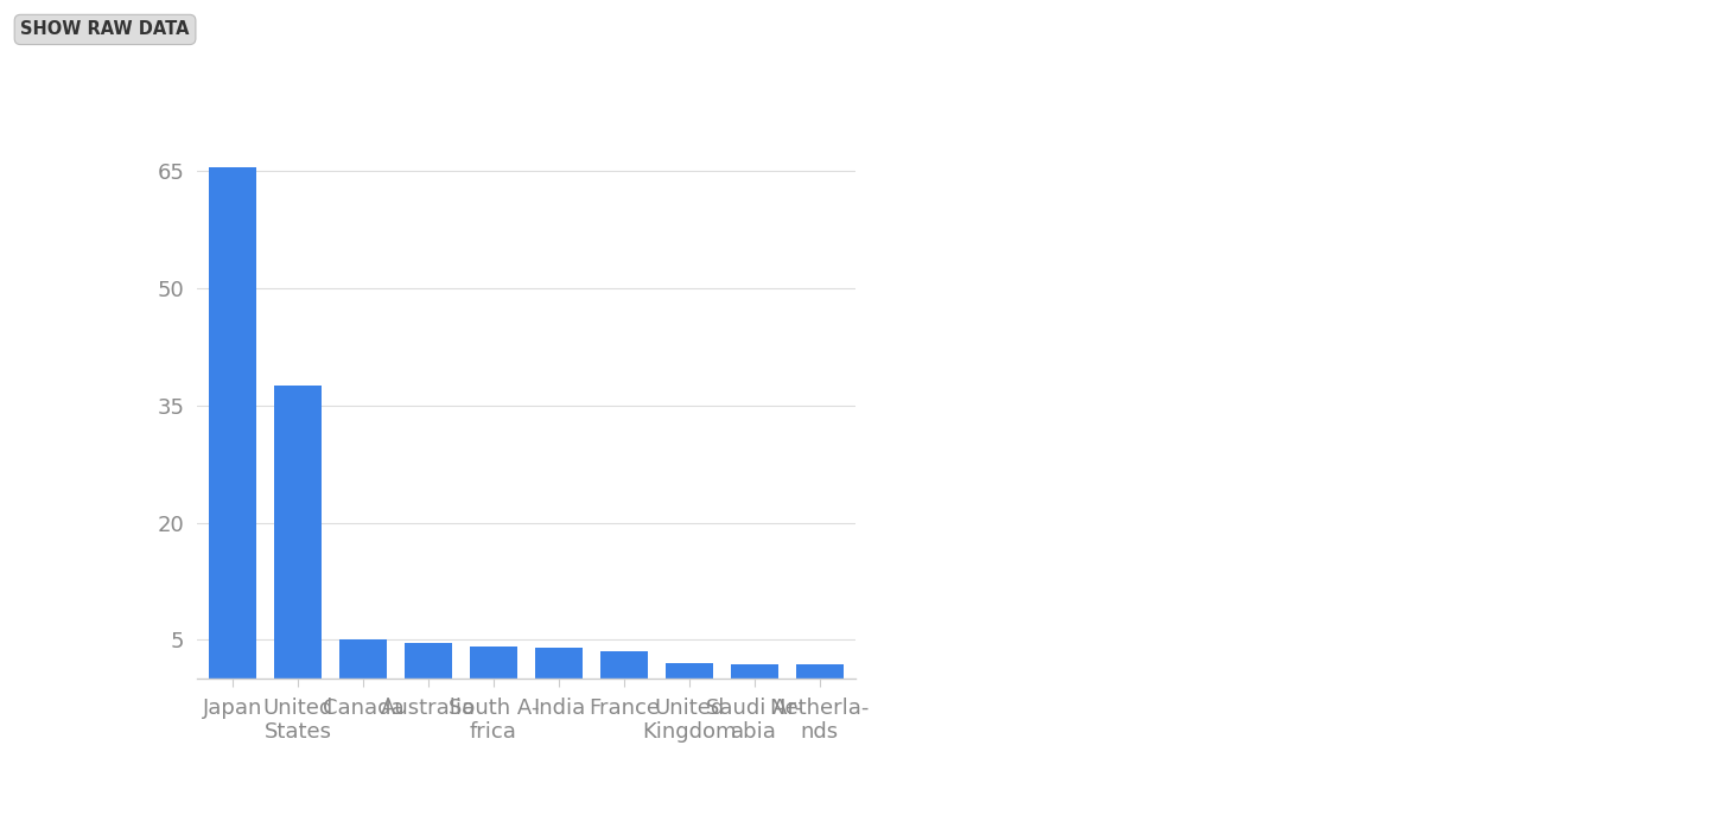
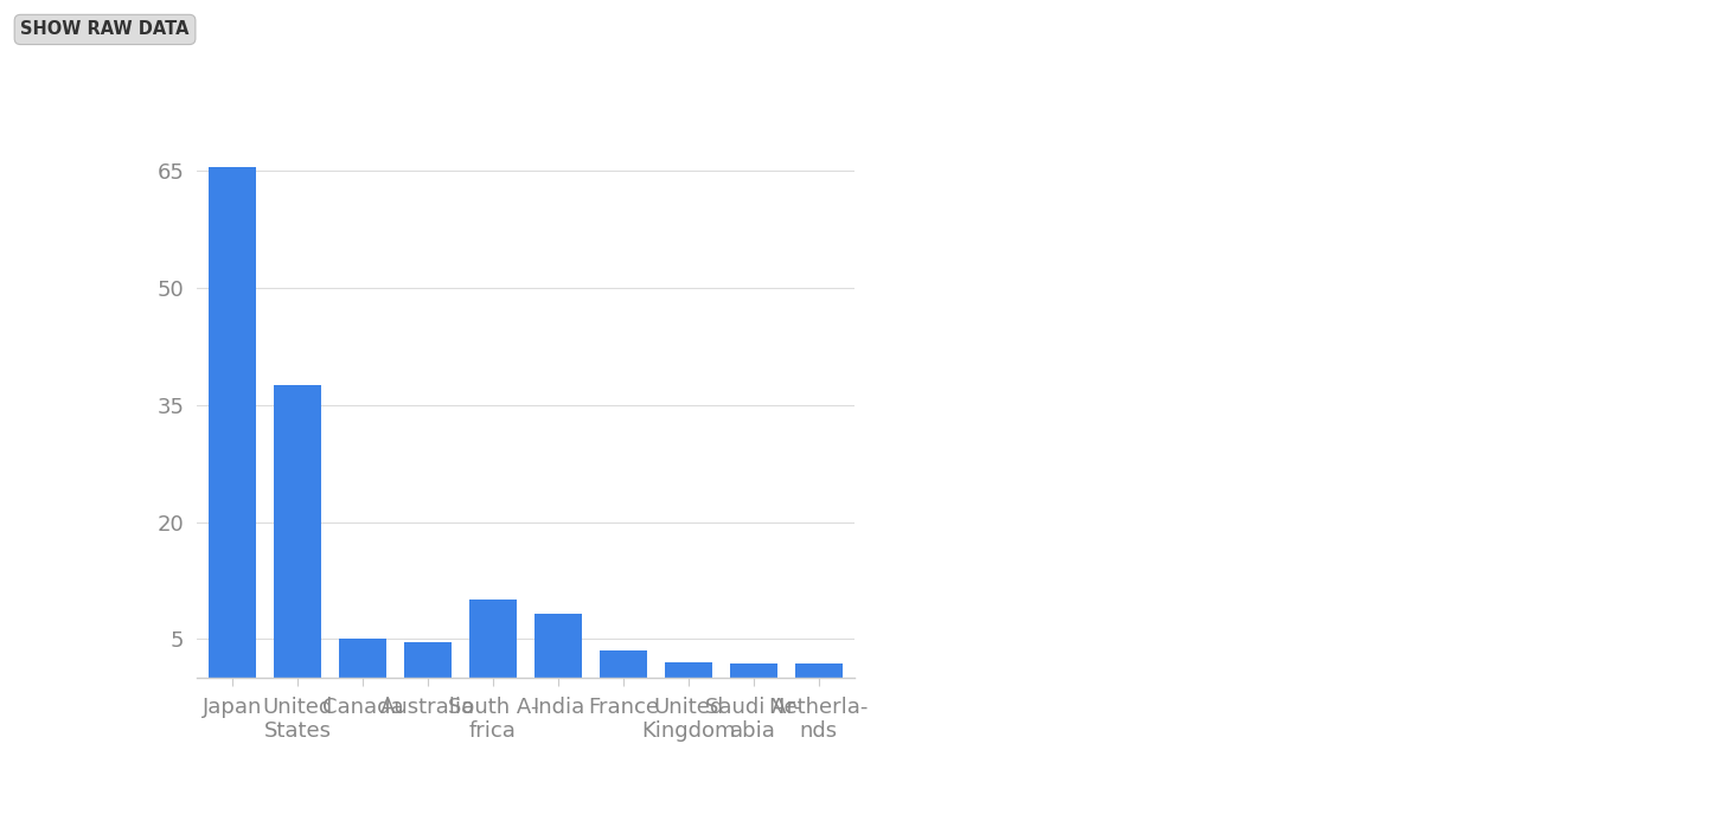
South A- frica: 4.1 -> 10.0
India: 4.0 -> 8.2
